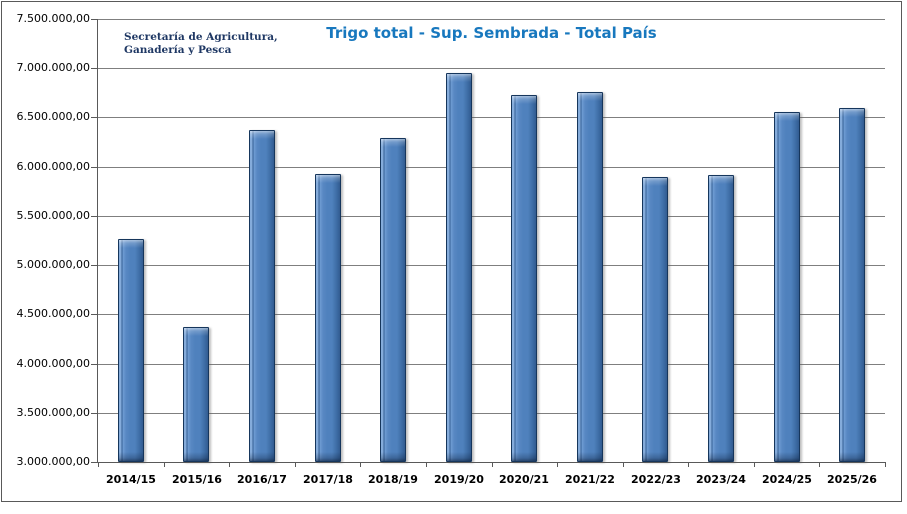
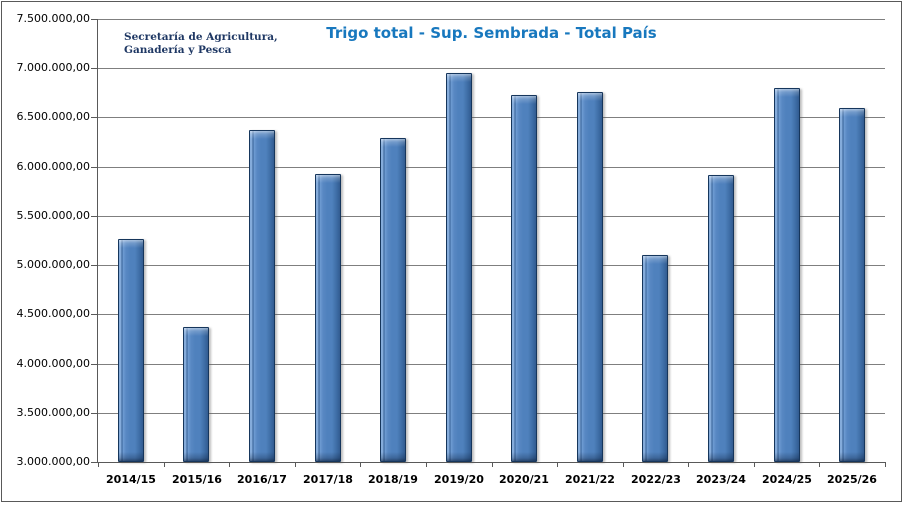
2022/23: 5900000 -> 5100000
2024/25: 6600000 -> 6800000
